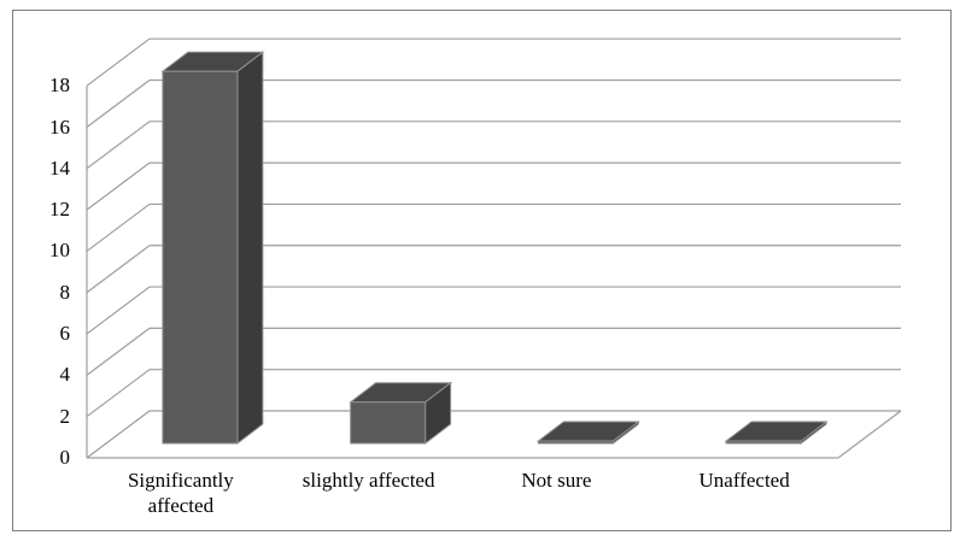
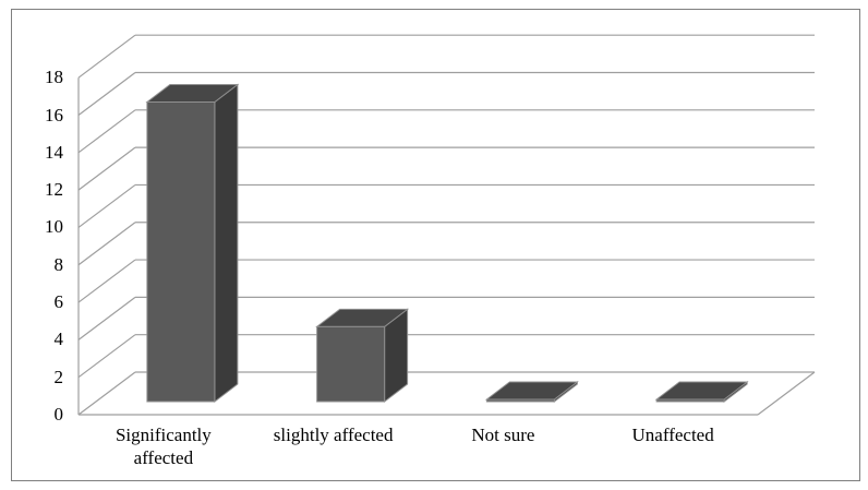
Significantly affected: 18 -> 16
slightly affected: 2 -> 4
